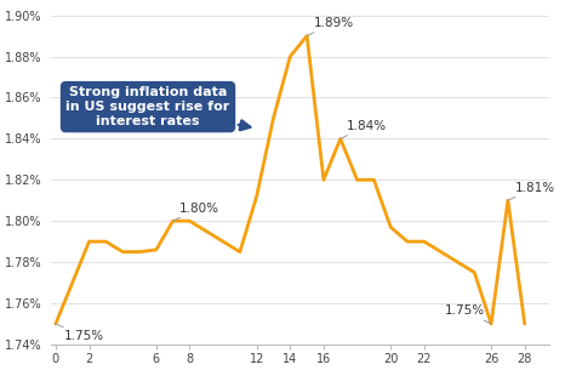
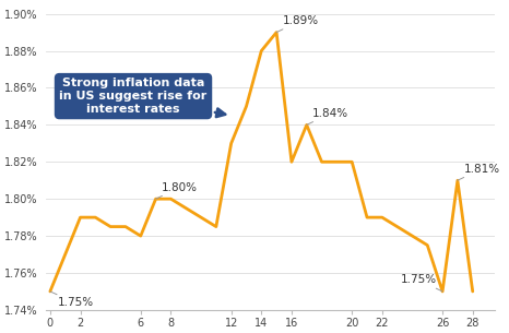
6: 1.786% -> 1.780%
12: 1.812% -> 1.830%
20: 1.797% -> 1.820%
